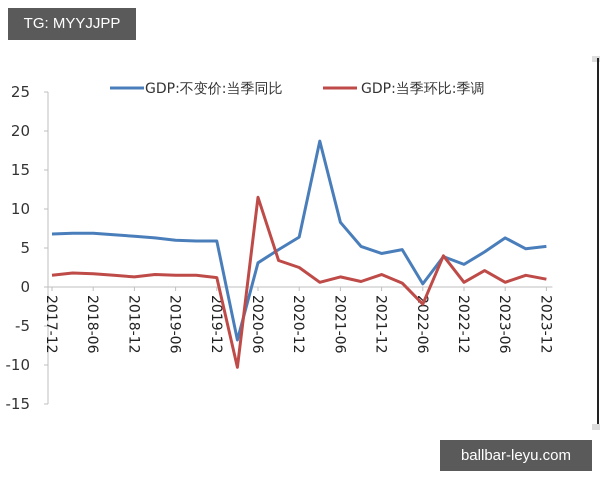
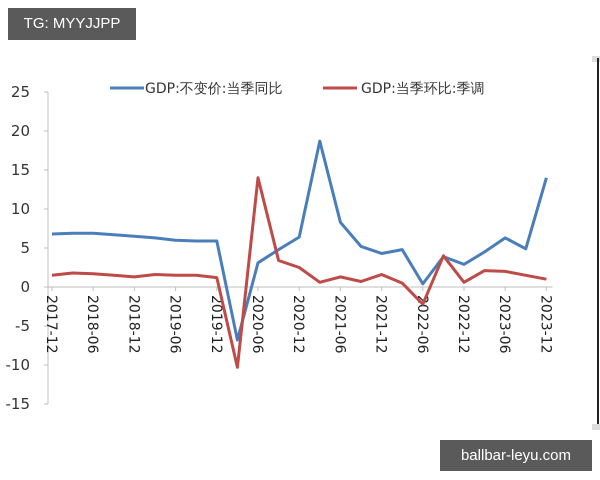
GDP:当季环比:季调/2020-06: 12 -> 14
GDP:当季环比:季调/2023-06: 1 -> 2
GDP:不变价:当季同比/2023-12: 5 -> 14
